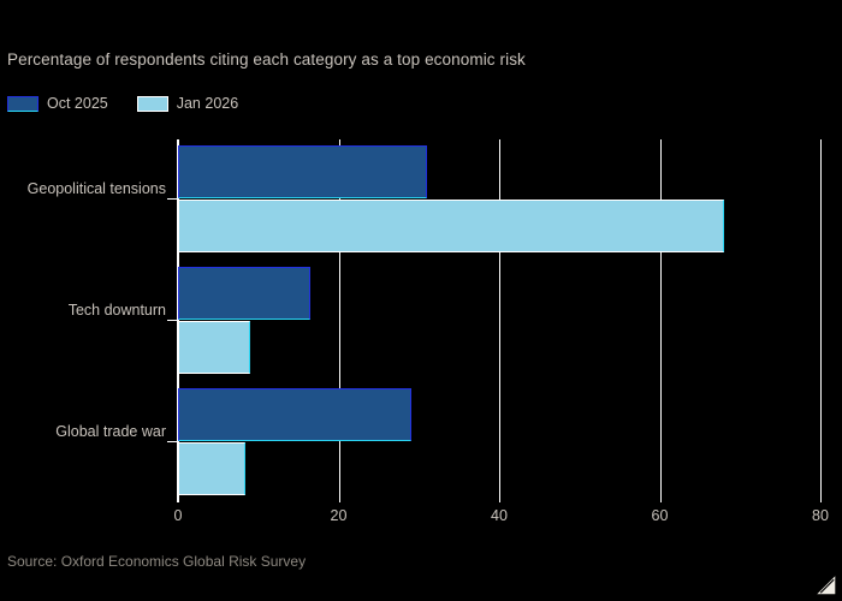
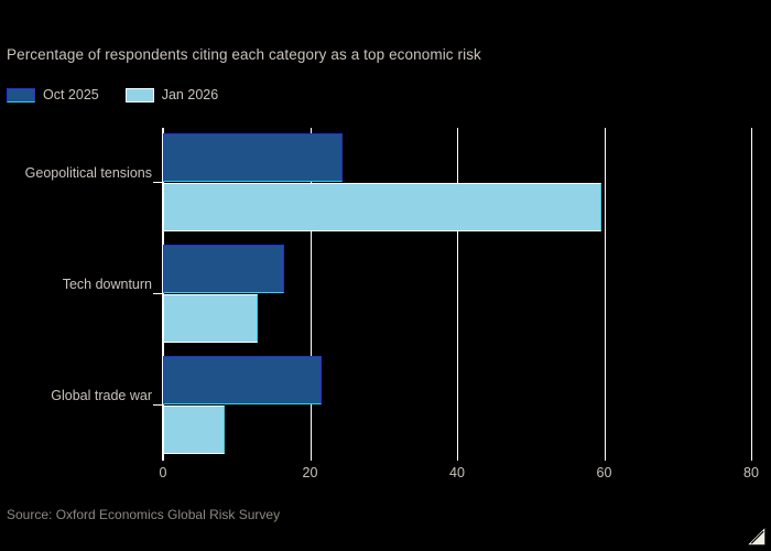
Oct 2025/Geopolitical tensions: 31 -> 24
Jan 2026/Geopolitical tensions: 68 -> 60
Jan 2026/Tech downturn: 9 -> 13
Oct 2025/Global trade war: 29 -> 22
